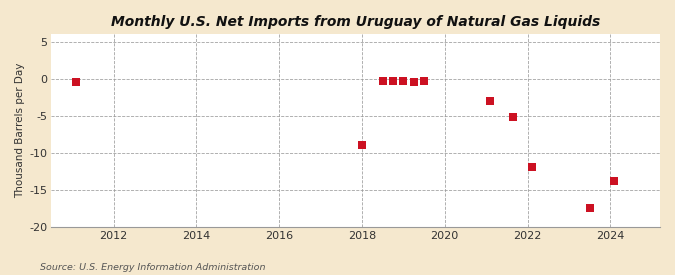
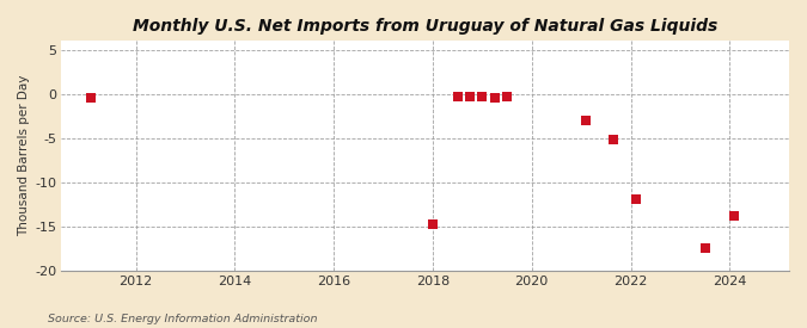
2018: -9.0 -> -14.8
